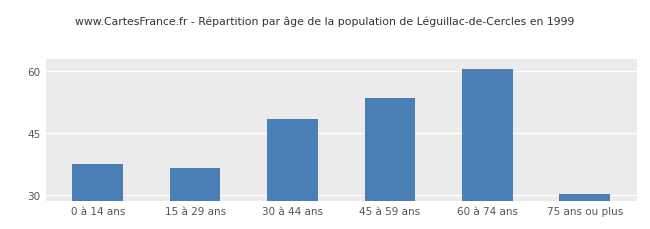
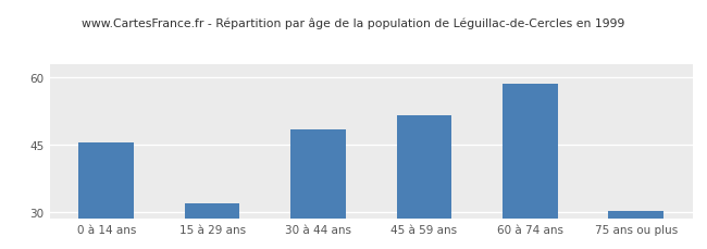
0 à 14 ans: 37.5 -> 45.5
15 à 29 ans: 36.5 -> 32.0
45 à 59 ans: 53.5 -> 51.5
60 à 74 ans: 60.5 -> 58.5
